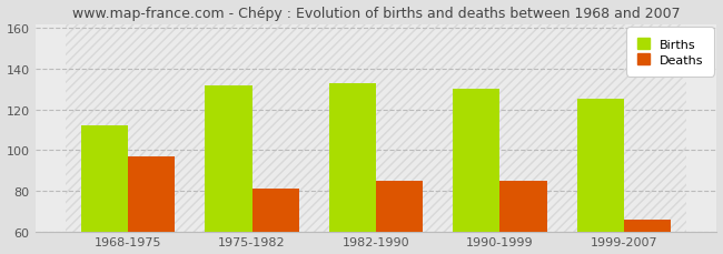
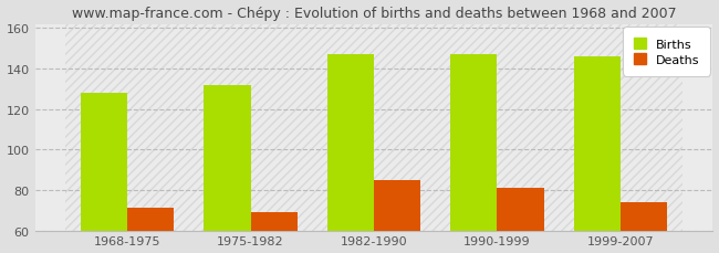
Births/1968-1975: 112 -> 128
Deaths/1968-1975: 97 -> 71
Deaths/1975-1982: 81 -> 69
Births/1982-1990: 133 -> 147
Births/1990-1999: 130 -> 147
Deaths/1990-1999: 85 -> 81
Births/1999-2007: 125 -> 146
Deaths/1999-2007: 66 -> 74
